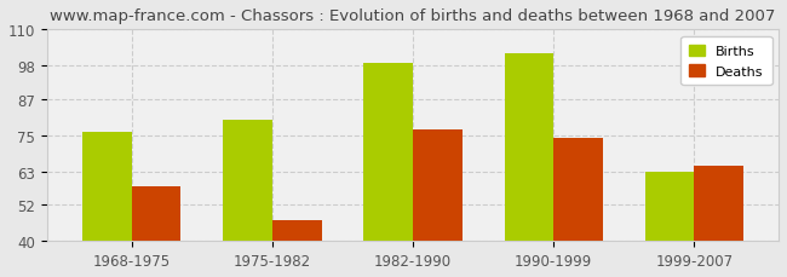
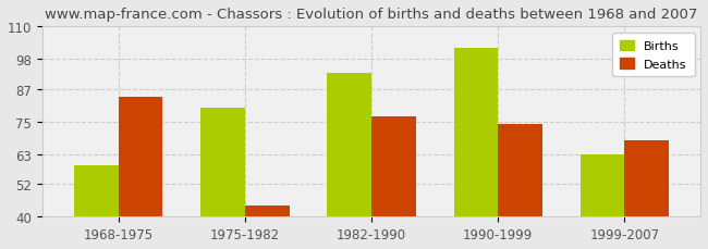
Births/1968-1975: 76 -> 59
Deaths/1968-1975: 58 -> 84
Deaths/1975-1982: 47 -> 44
Births/1982-1990: 99 -> 93
Deaths/1999-2007: 65 -> 68
